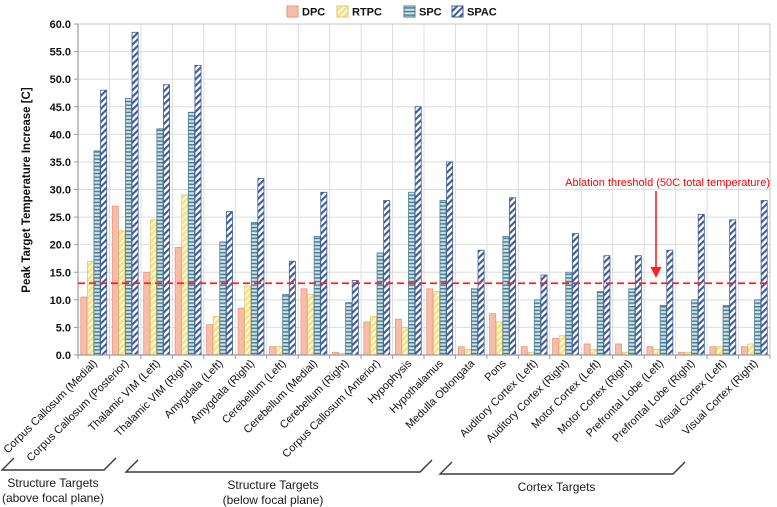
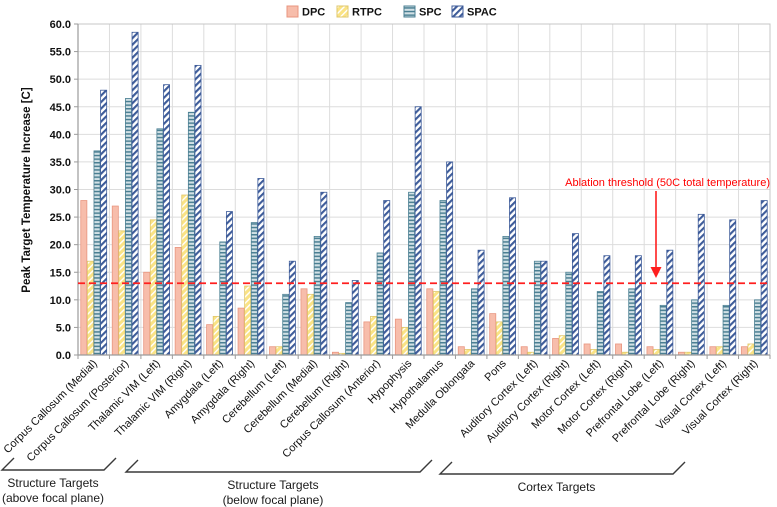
DPC/Corpus Callosum (Medial): 10 -> 28
SPC/Auditory Cortex (Left): 10 -> 17
SPAC/Auditory Cortex (Left): 14 -> 17
